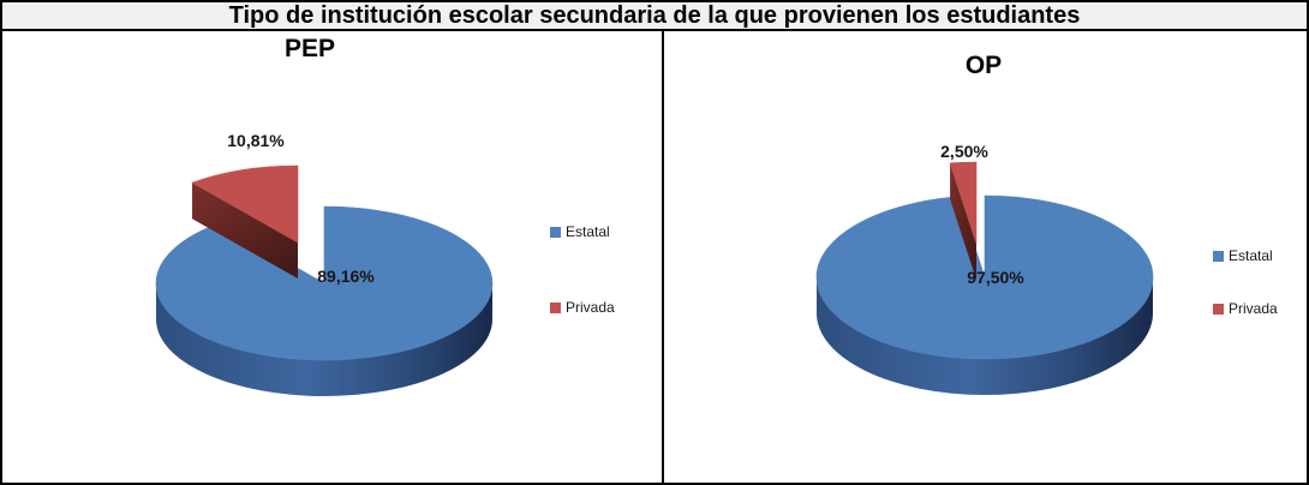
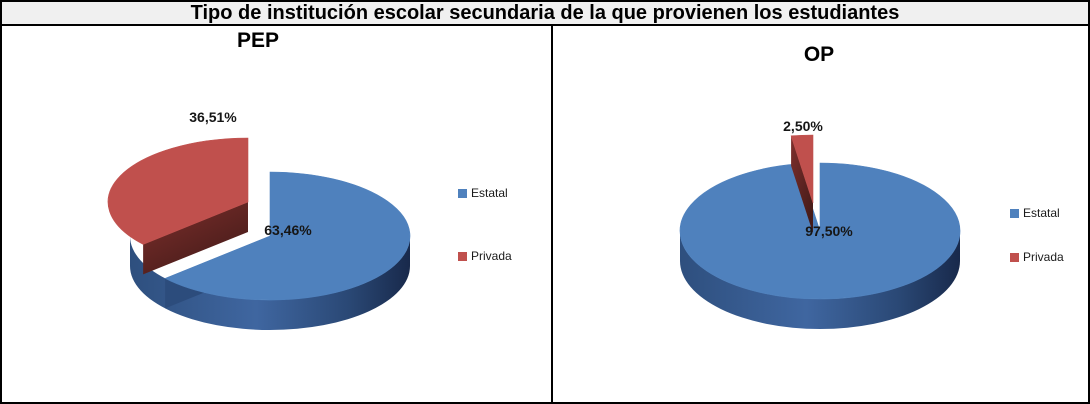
PEP/Estatal: 89,16% -> 63,46%
PEP/Privada: 10,81% -> 36,51%
